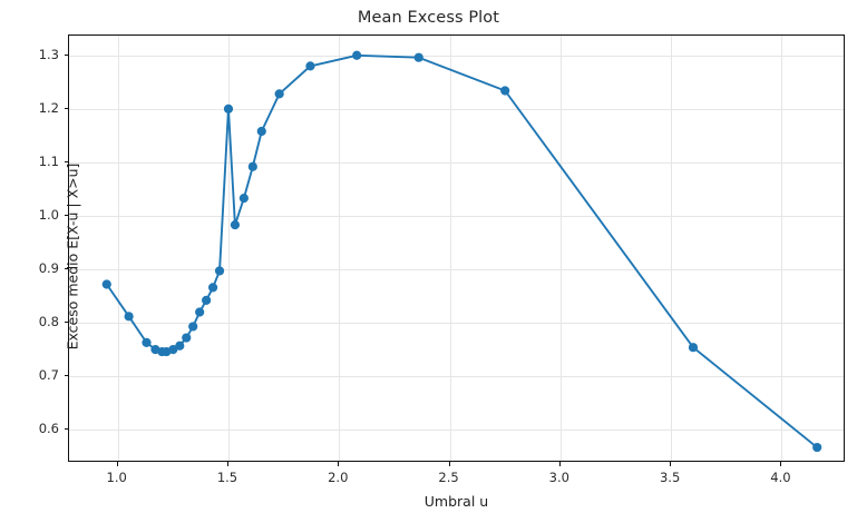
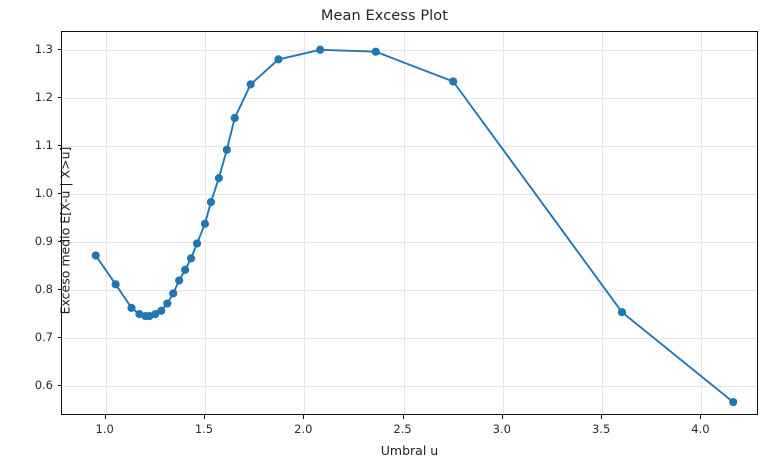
1.5: 1.20 -> 0.94
